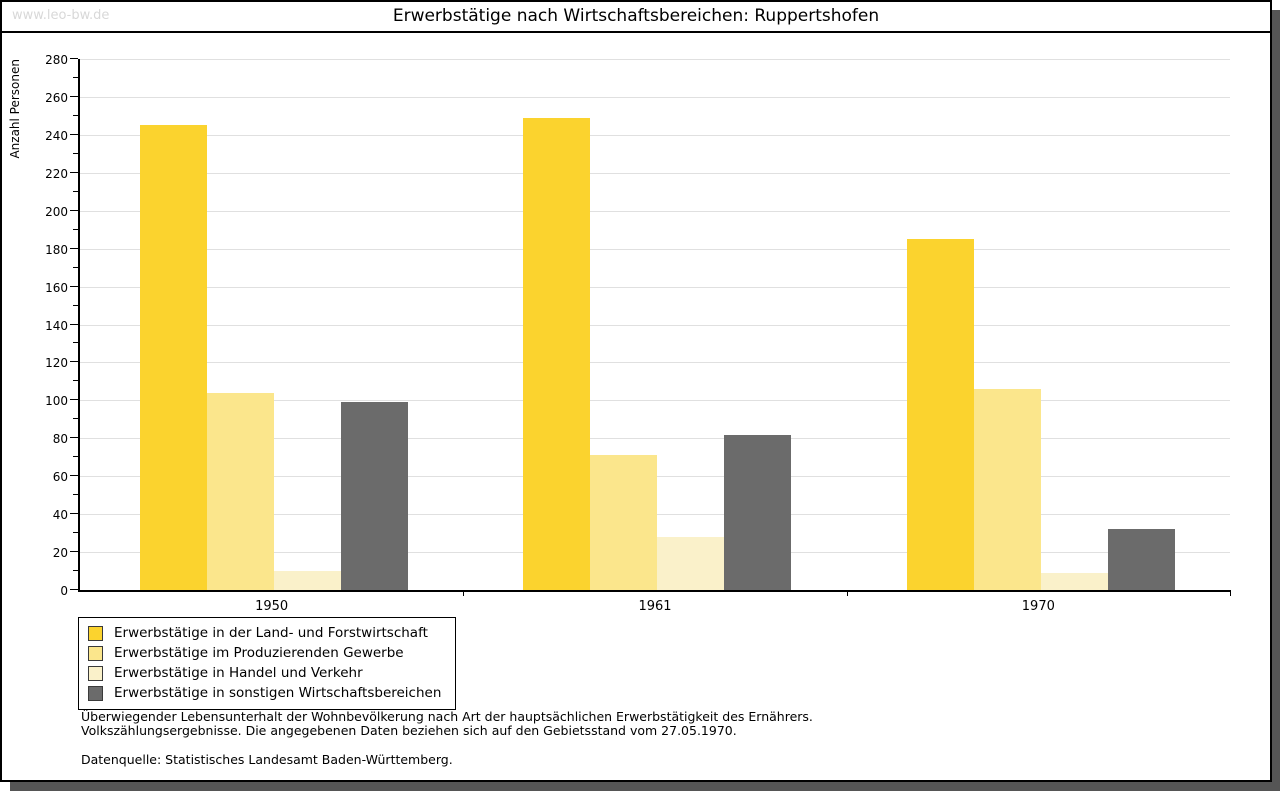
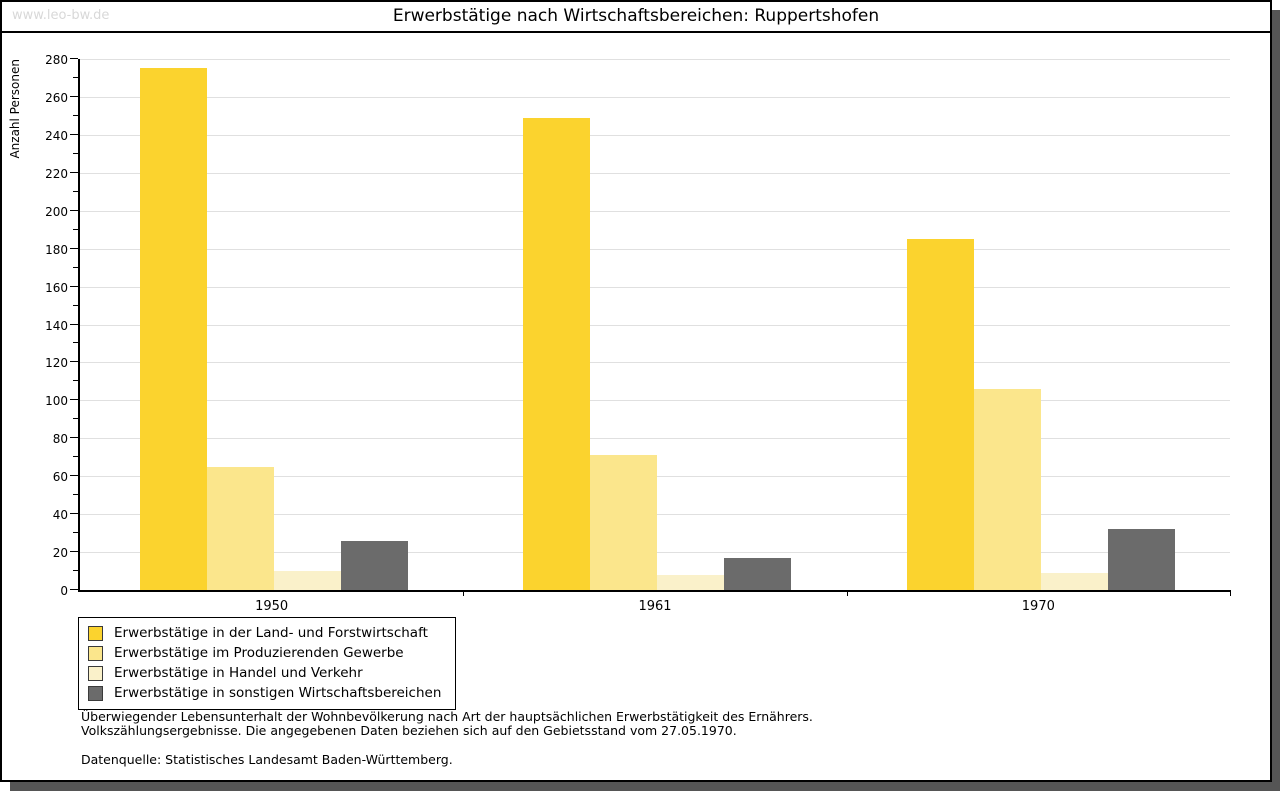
Erwerbstätige in der Land- und Forstwirtschaft/1950: 245 -> 275
Erwerbstätige im Produzierenden Gewerbe/1950: 104 -> 65
Erwerbstätige in sonstigen Wirtschaftsbereichen/1950: 99 -> 26
Erwerbstätige in Handel und Verkehr/1961: 28 -> 8
Erwerbstätige in sonstigen Wirtschaftsbereichen/1961: 82 -> 17
